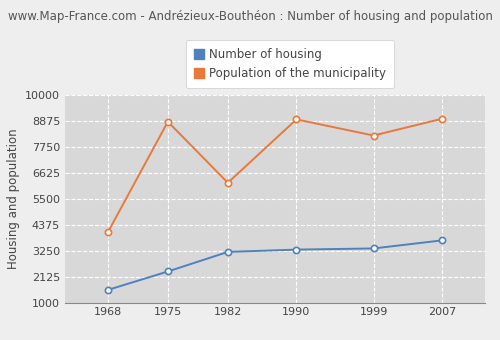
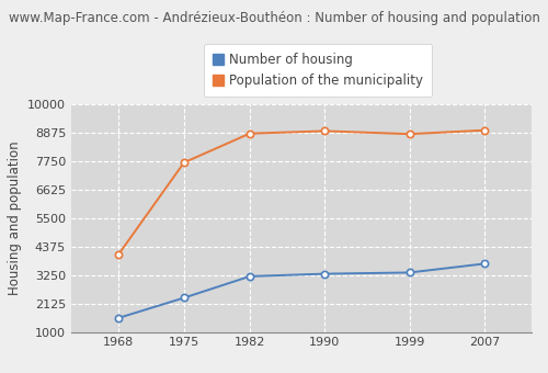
Population of the municipality/1975: 8850 -> 7700
Population of the municipality/1982: 6200 -> 8850
Population of the municipality/1999: 8250 -> 8830
